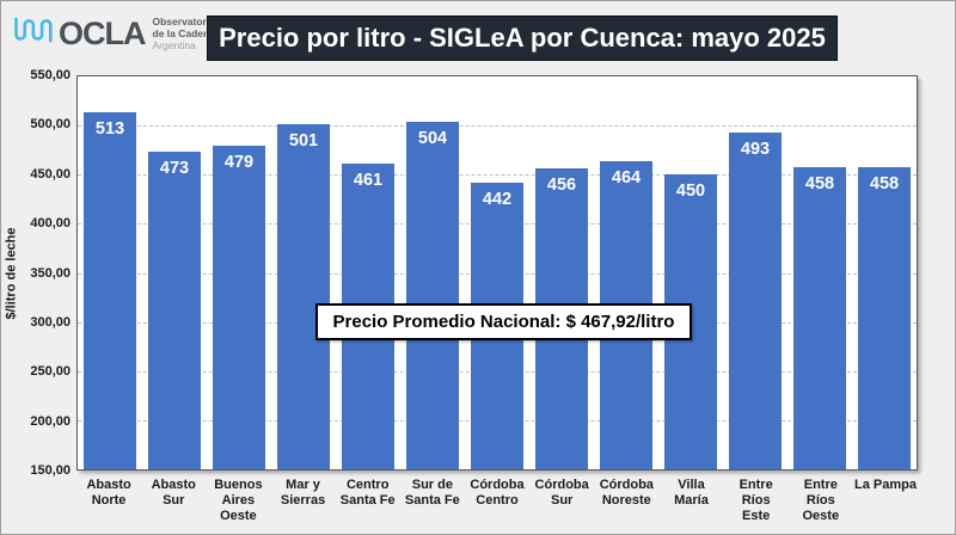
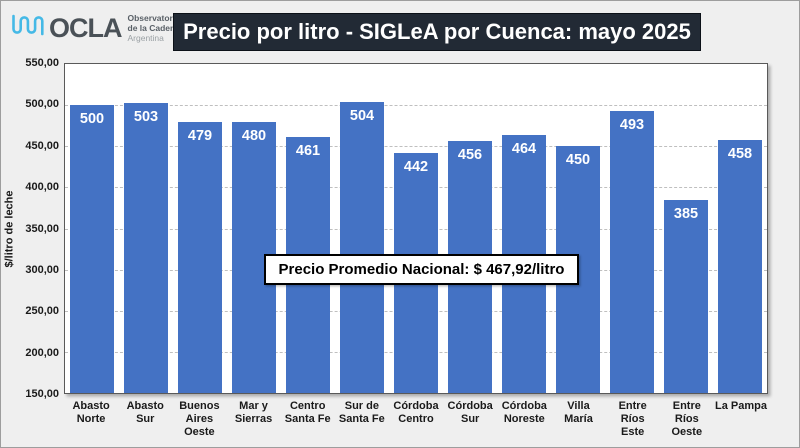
Abasto Norte: 513 -> 500
Abasto Sur: 473 -> 503
Mar y Sierras: 501 -> 480
Entre Ríos Oeste: 458 -> 385
